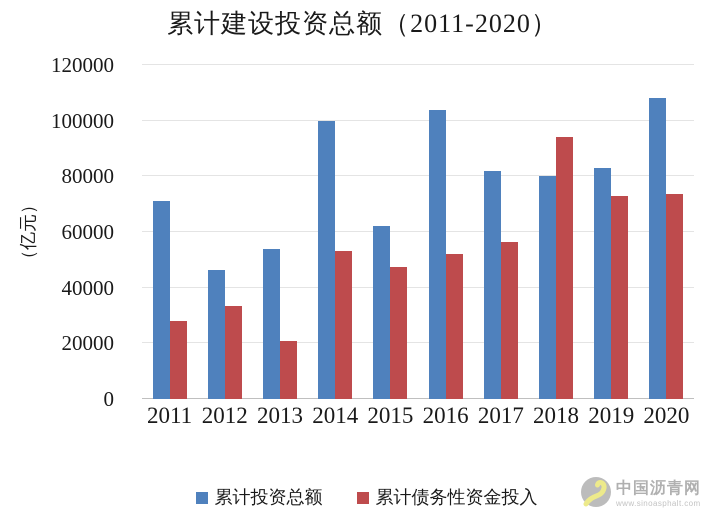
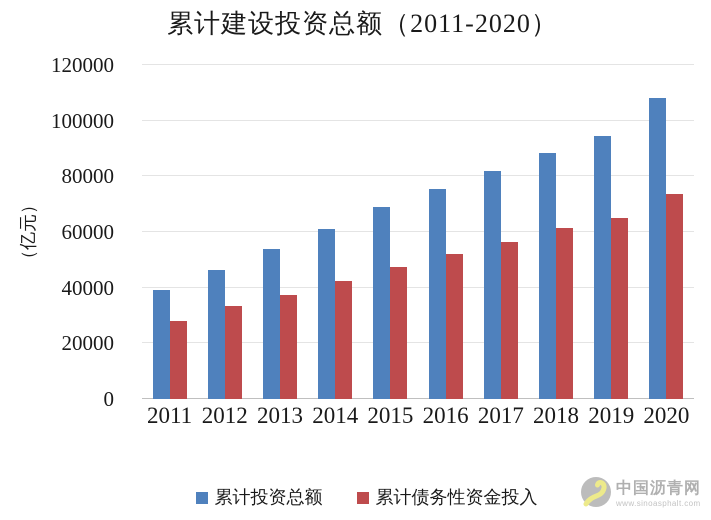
累计投资总额/2011: 71000 -> 39000
累计债务性资金投入/2013: 21000 -> 38000
累计投资总额/2014: 100000 -> 61000
累计债务性资金投入/2014: 53000 -> 42000
累计投资总额/2015: 62000 -> 69000
累计投资总额/2016: 104000 -> 76000
累计投资总额/2018: 80000 -> 88000
累计债务性资金投入/2018: 94000 -> 62000
累计投资总额/2019: 83000 -> 94000
累计债务性资金投入/2019: 73000 -> 65000
